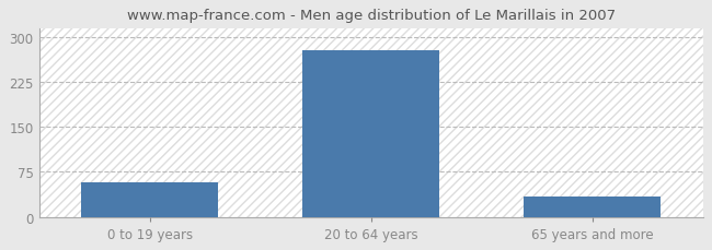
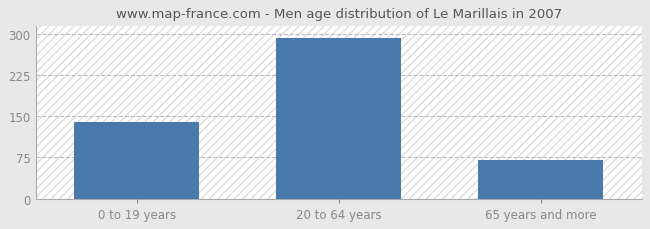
0 to 19 years: 58 -> 140
20 to 64 years: 278 -> 293
65 years and more: 34 -> 70
